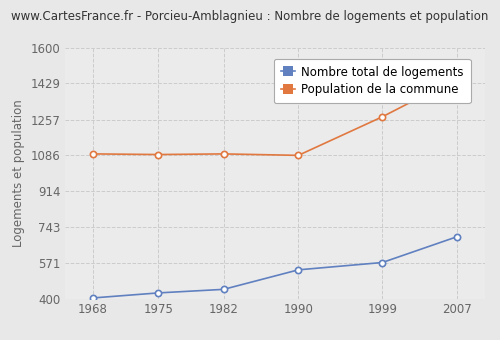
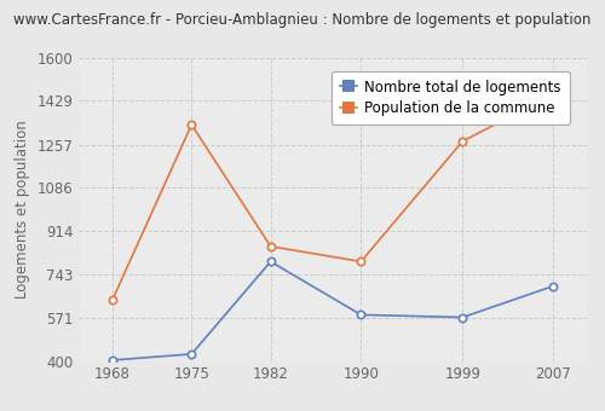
Population de la commune/1968: 1093 -> 645
Population de la commune/1975: 1090 -> 1335
Nombre total de logements/1982: 447 -> 795
Population de la commune/1982: 1093 -> 855
Nombre total de logements/1990: 540 -> 585
Population de la commune/1990: 1086 -> 795
